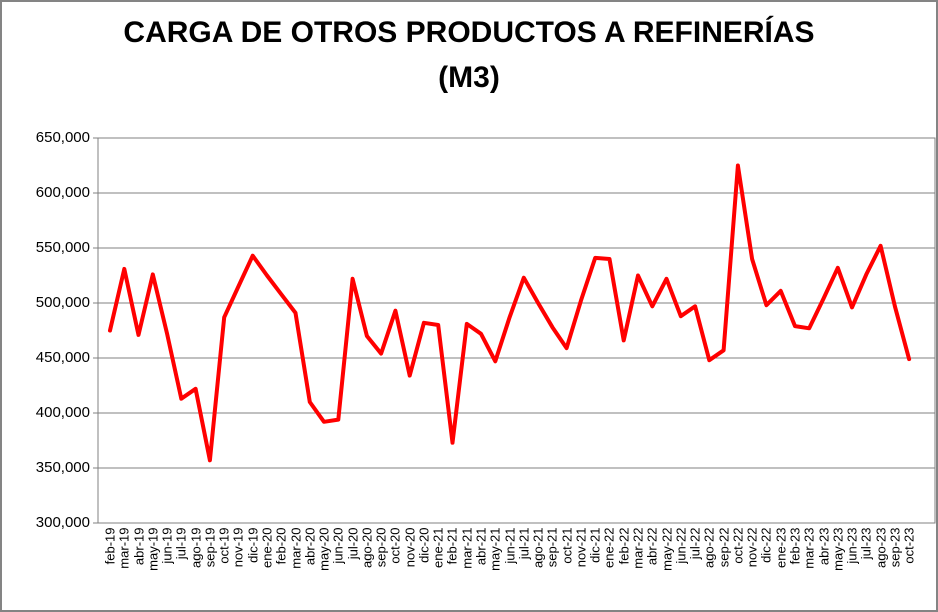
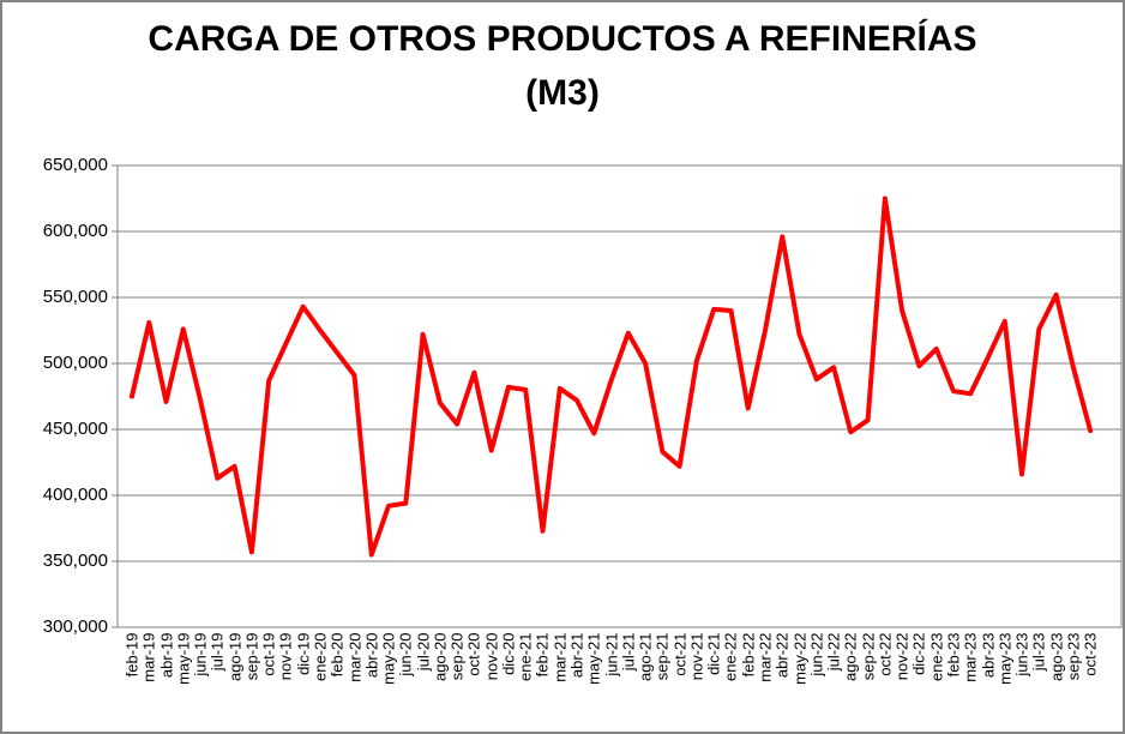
abr-20: 410000 -> 355000
sep-21: 478000 -> 433000
oct-21: 459000 -> 422000
abr-22: 497000 -> 596000
jun-23: 496000 -> 416000
